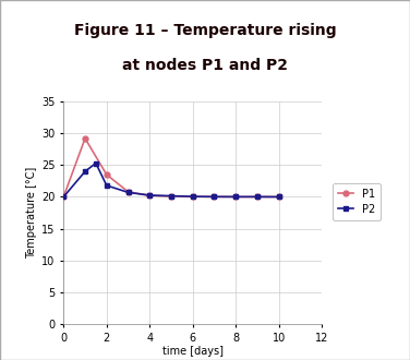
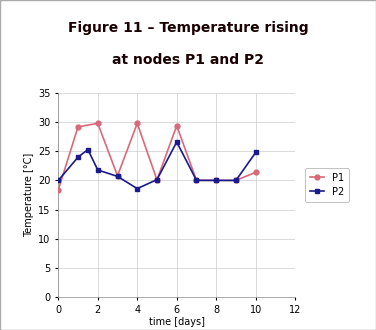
P1/0: 20.0 -> 18.4
P1/2: 23.5 -> 29.8
P1/4: 20.2 -> 29.8
P2/4: 20.2 -> 18.6
P1/6: 20.1 -> 29.4
P2/6: 20.1 -> 26.6
P1/10: 20.0 -> 21.4
P2/10: 20.0 -> 24.8
